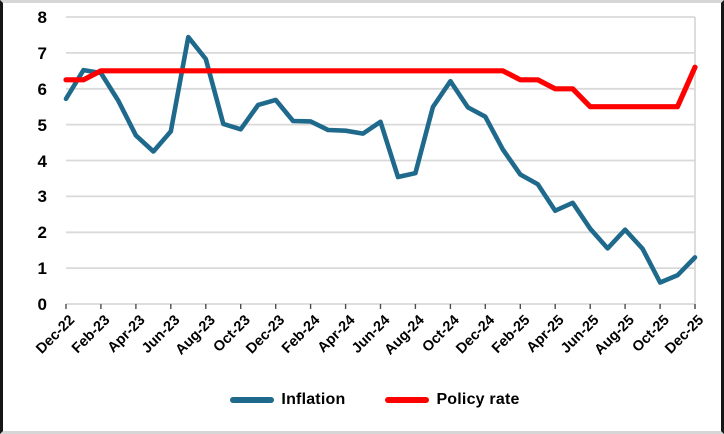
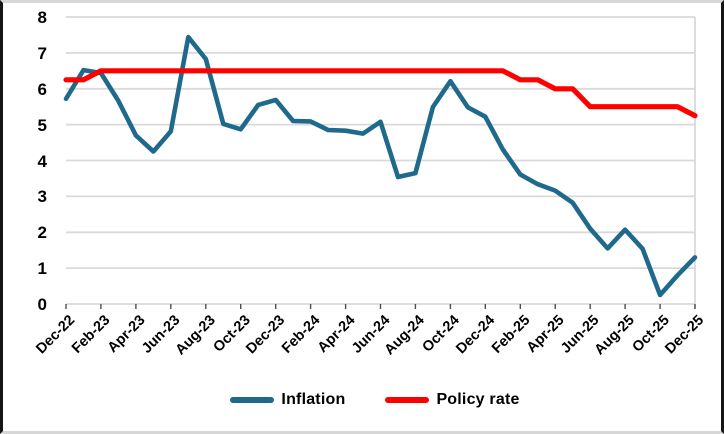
Inflation/Apr-25: 2.6 -> 3.2
Inflation/Oct-25: 0.6 -> 0.2
Policy rate/Dec-25: 6.6 -> 5.2
